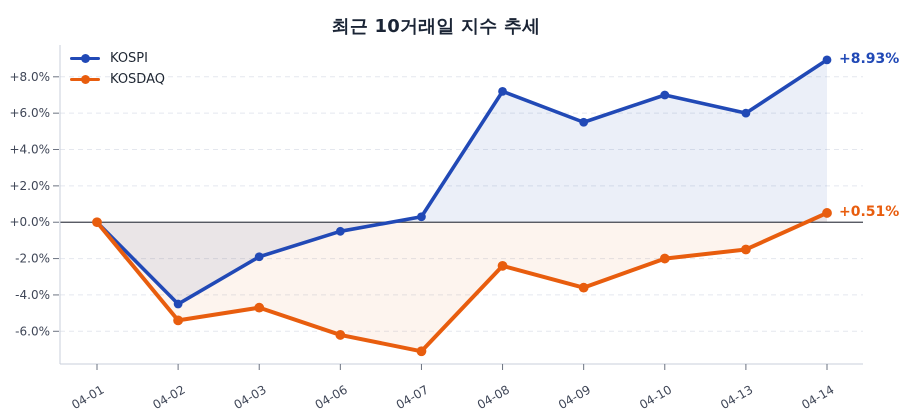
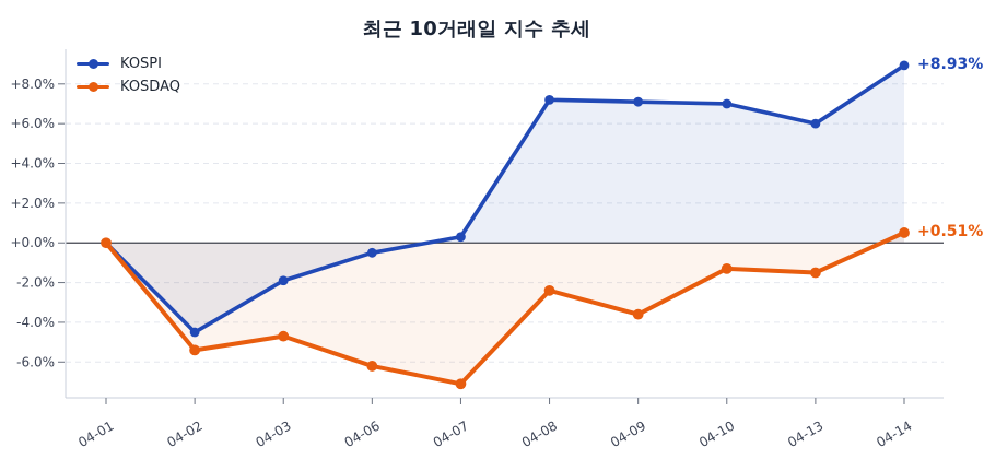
KOSPI/04-09: 5.5% -> 7.1%
KOSDAQ/04-10: -2.0% -> -1.3%
